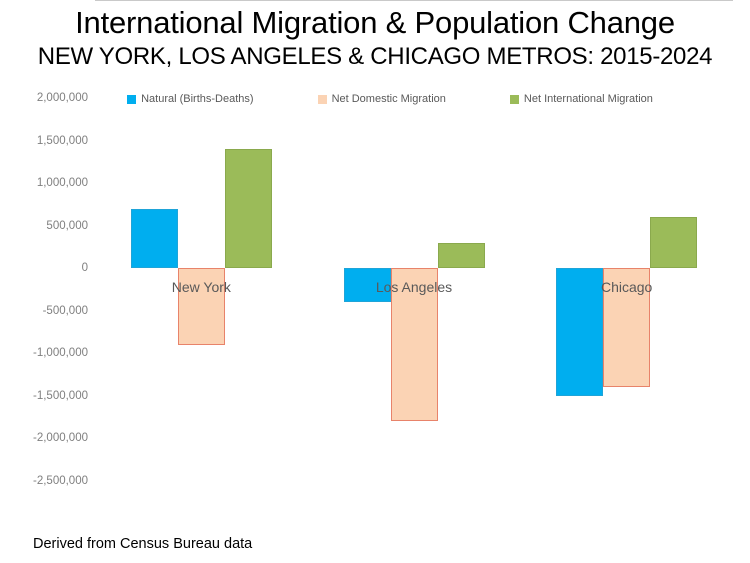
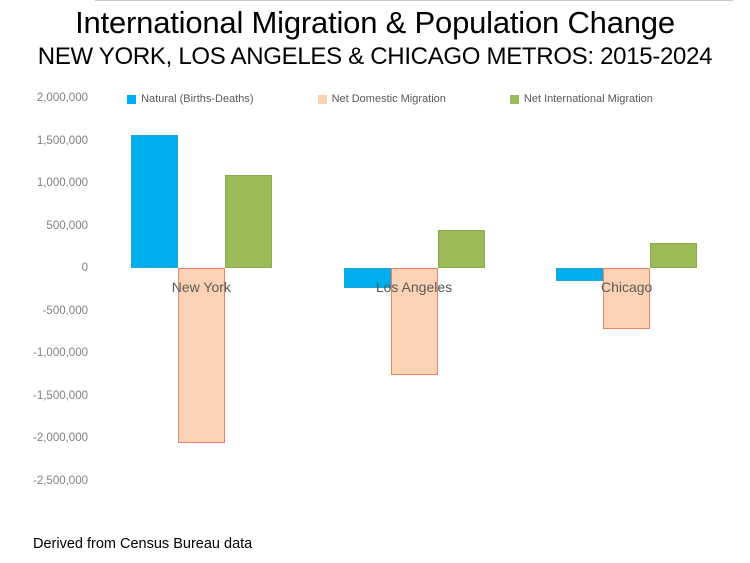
Natural (Births-Deaths)/New York: 700000 -> 1600000
Net Domestic Migration/New York: -900000 -> -2100000
Net International Migration/New York: 1400000 -> 1100000
Natural (Births-Deaths)/Los Angeles: -400000 -> -200000
Net Domestic Migration/Los Angeles: -1800000 -> -1300000
Net International Migration/Los Angeles: 300000 -> 400000
Natural (Births-Deaths)/Chicago: -1500000 -> -200000
Net Domestic Migration/Chicago: -1400000 -> -700000
Net International Migration/Chicago: 600000 -> 300000
